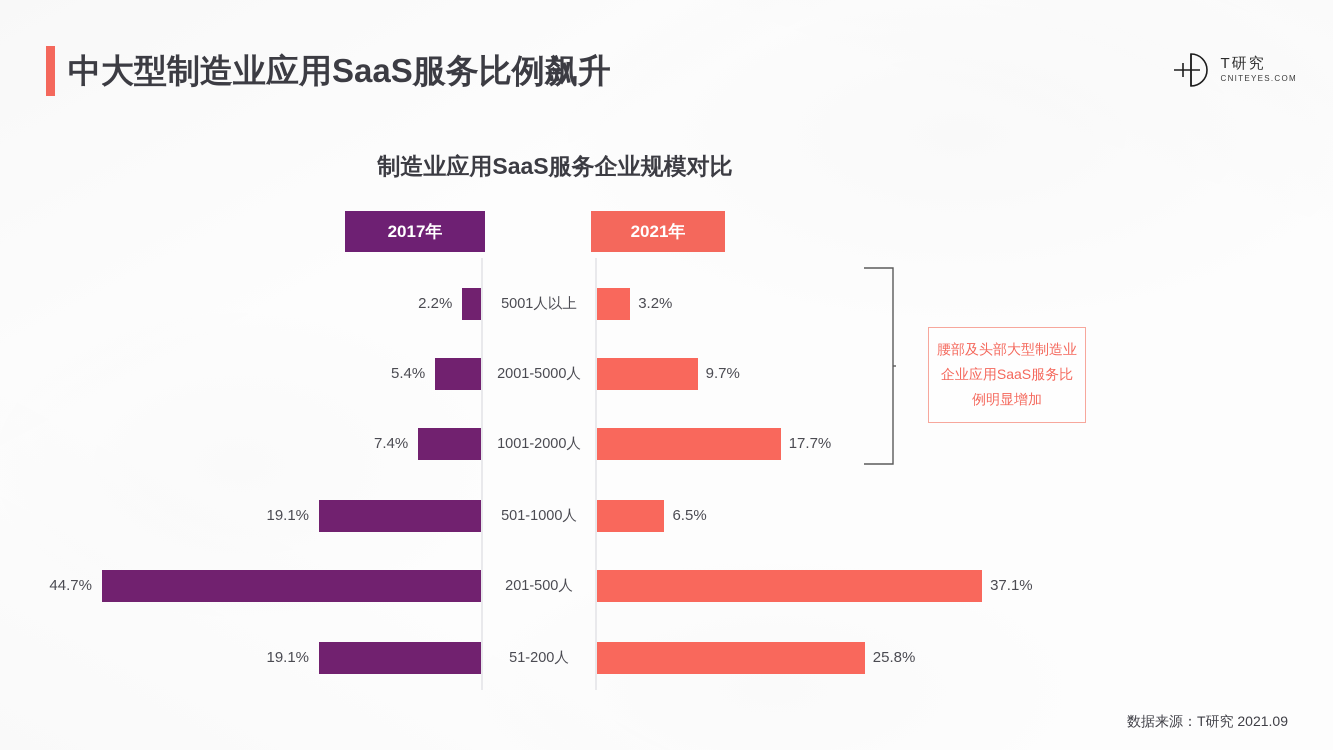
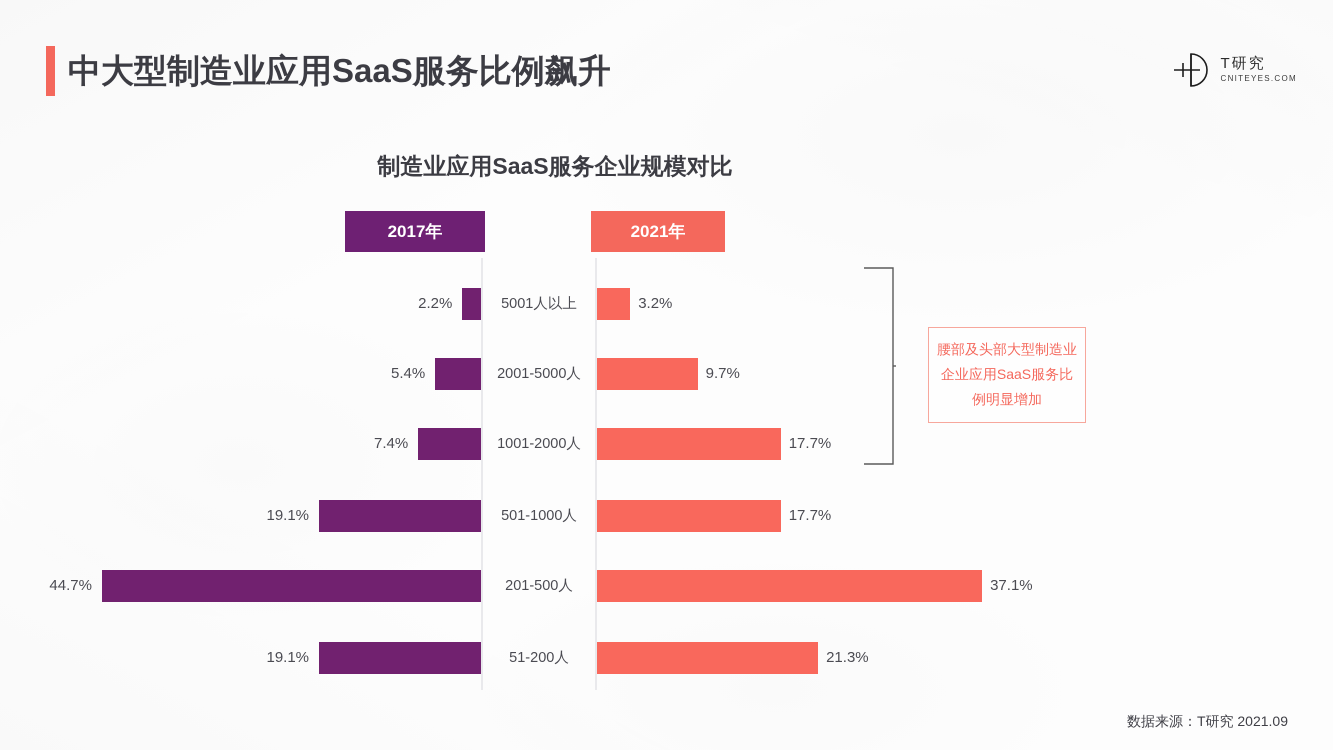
2021年/501-1000人: 6.5% -> 17.7%
2021年/51-200人: 25.8% -> 21.3%
